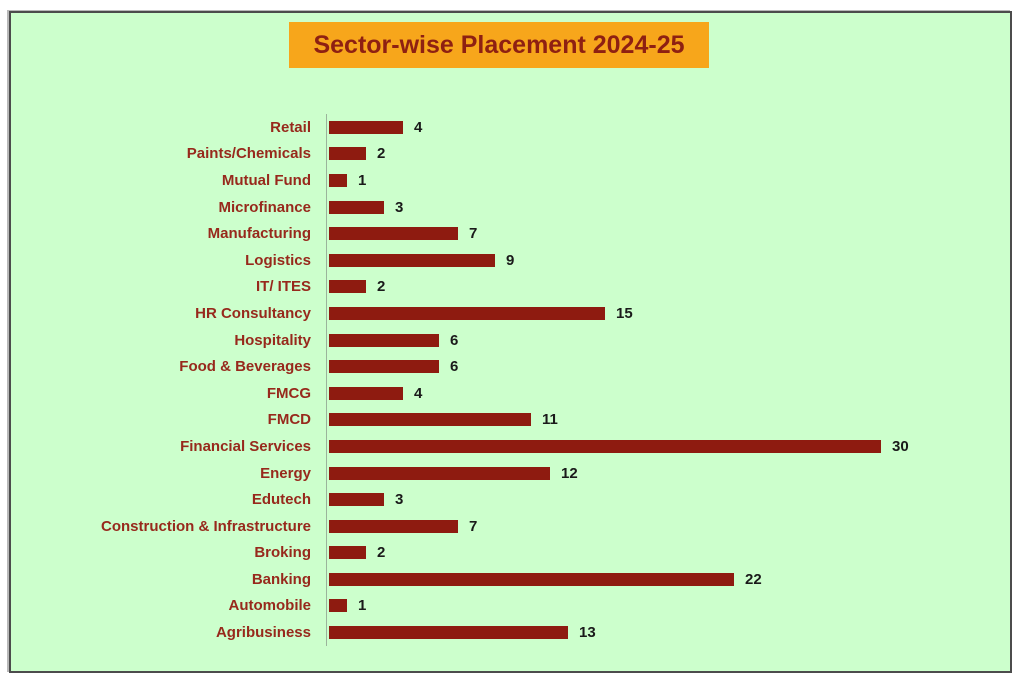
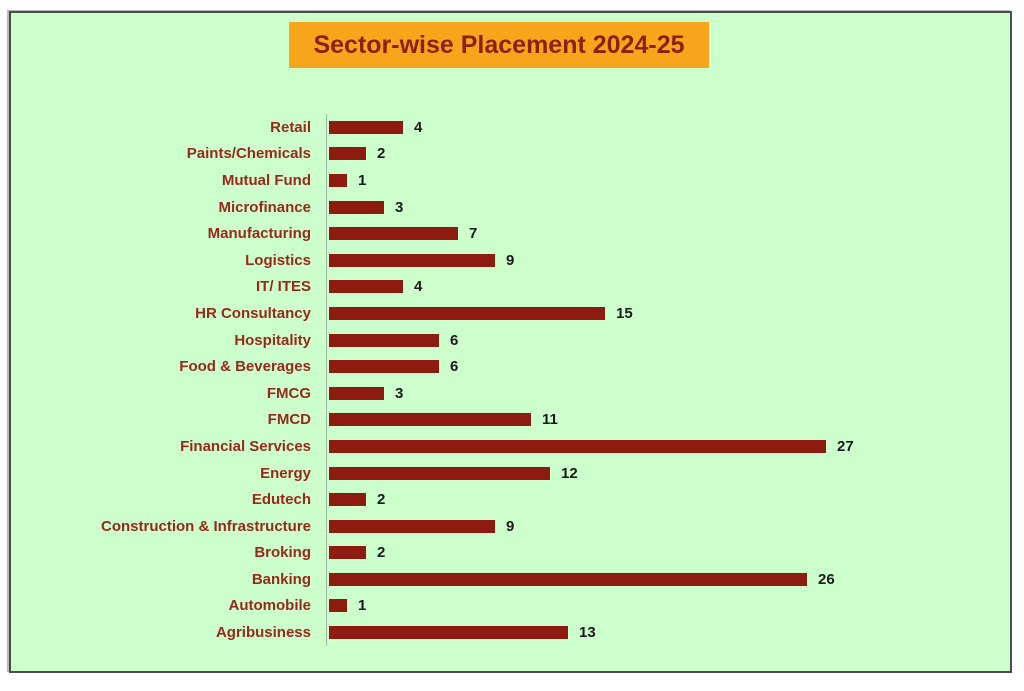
IT/ ITES: 2 -> 4
FMCG: 4 -> 3
Financial Services: 30 -> 27
Edutech: 3 -> 2
Construction & Infrastructure: 7 -> 9
Banking: 22 -> 26
